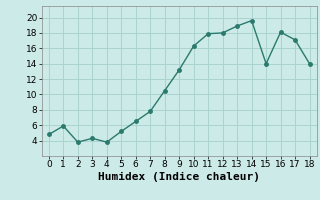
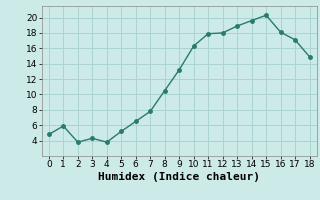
15: 14.0 -> 20.3
18: 14.0 -> 14.9
